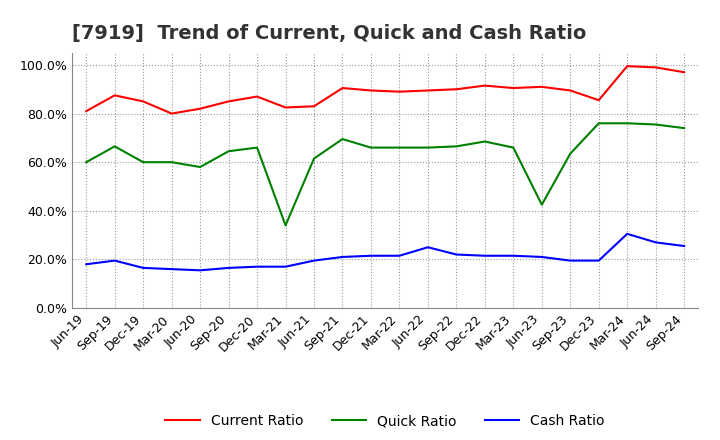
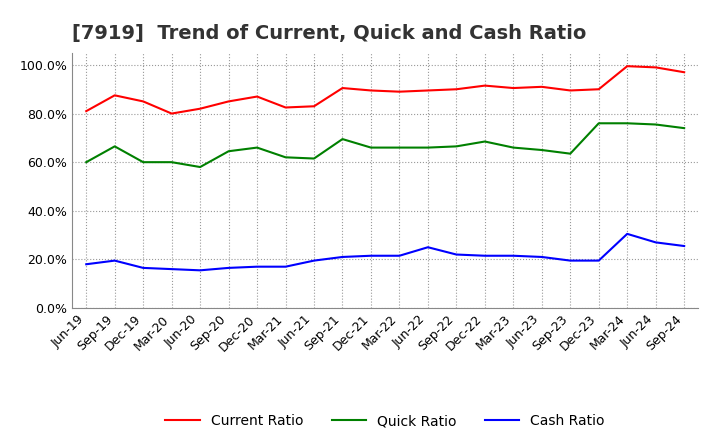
Quick Ratio/Mar-21: 34.0% -> 62.0%
Quick Ratio/Jun-23: 42.5% -> 65.0%
Current Ratio/Dec-23: 85.5% -> 90.0%
